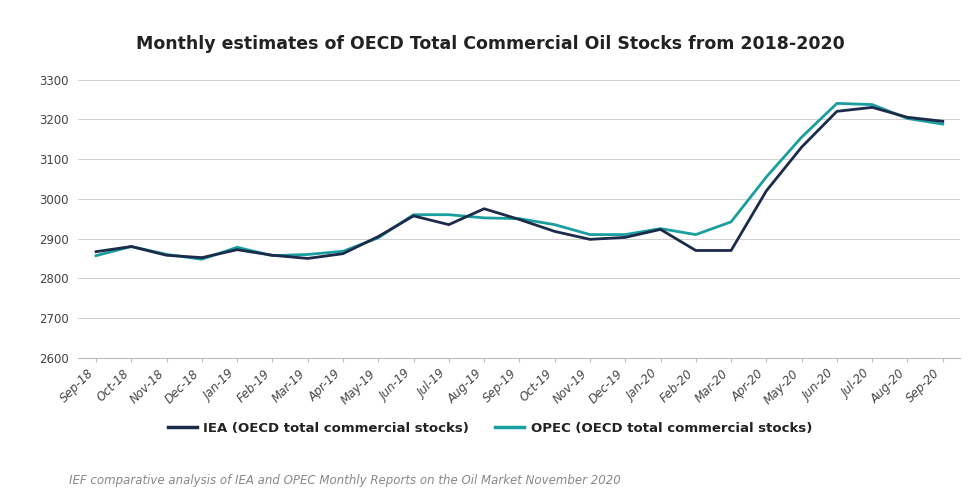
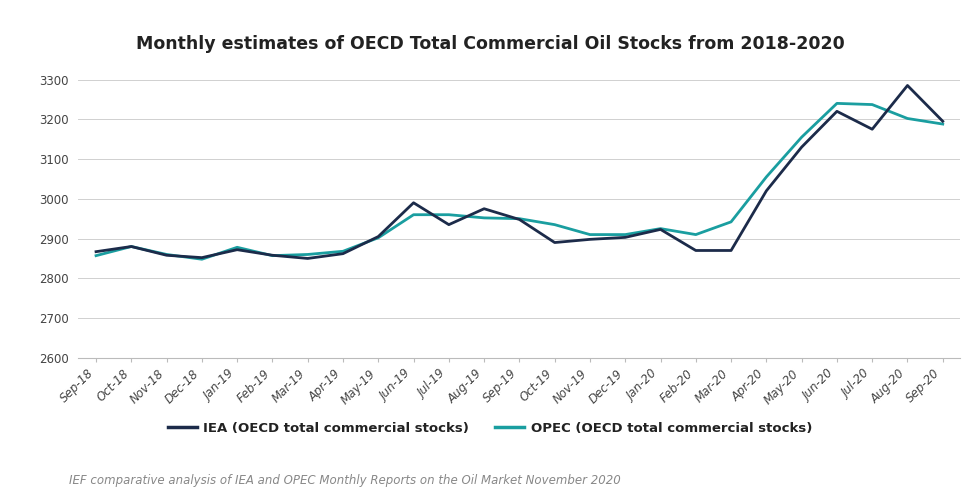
IEA (OECD total commercial stocks)/Jun-19: 2957 -> 2990
IEA (OECD total commercial stocks)/Oct-19: 2918 -> 2890
IEA (OECD total commercial stocks)/Jul-20: 3230 -> 3175
IEA (OECD total commercial stocks)/Aug-20: 3205 -> 3285
